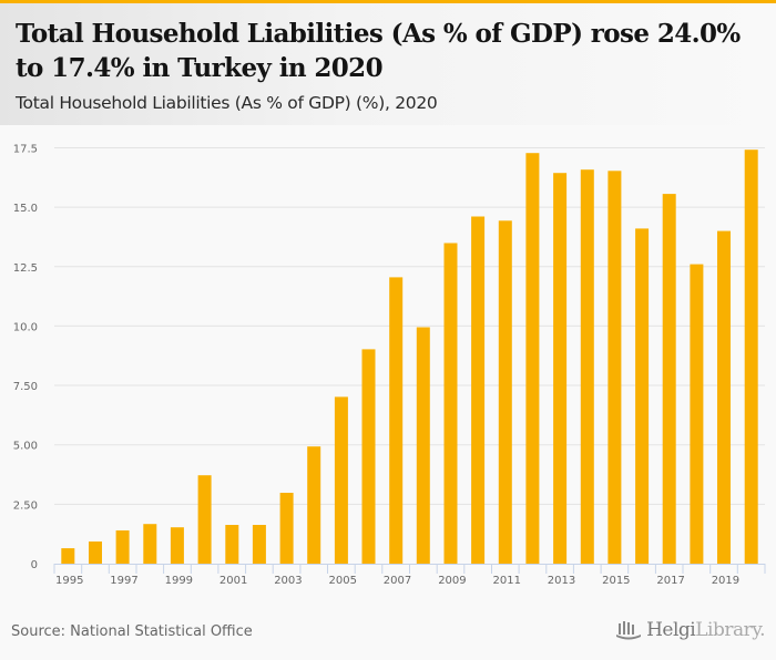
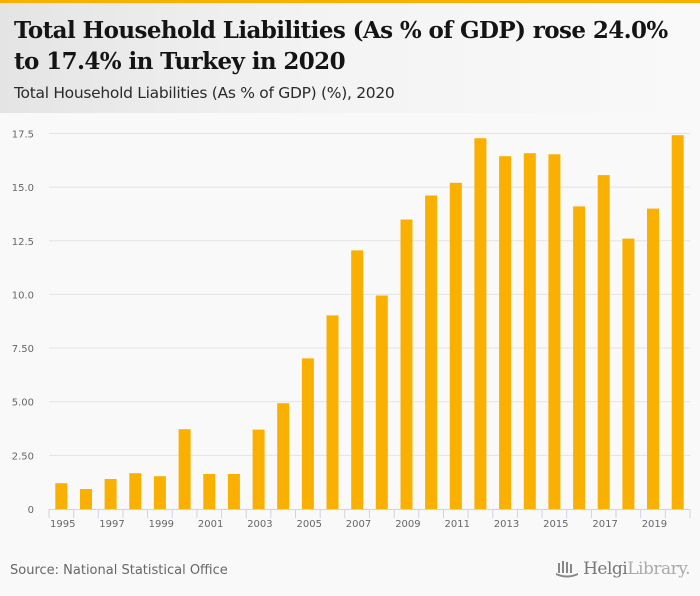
1995: 0.7 -> 1.2
2003: 3.0 -> 3.7
2011: 14.4 -> 15.2
